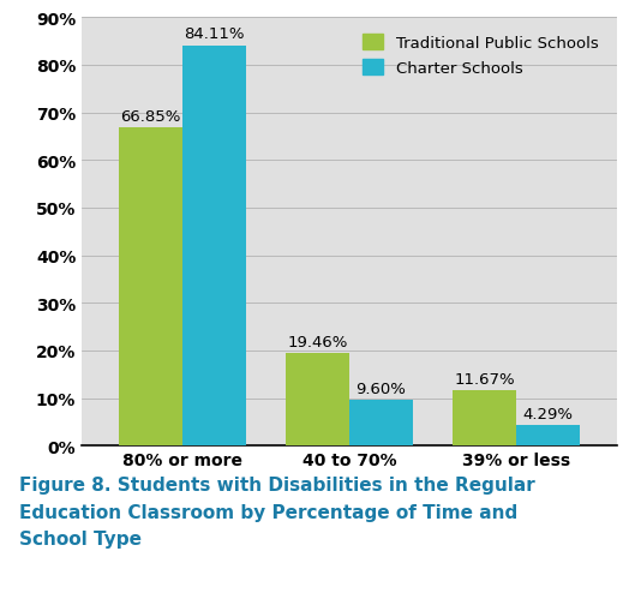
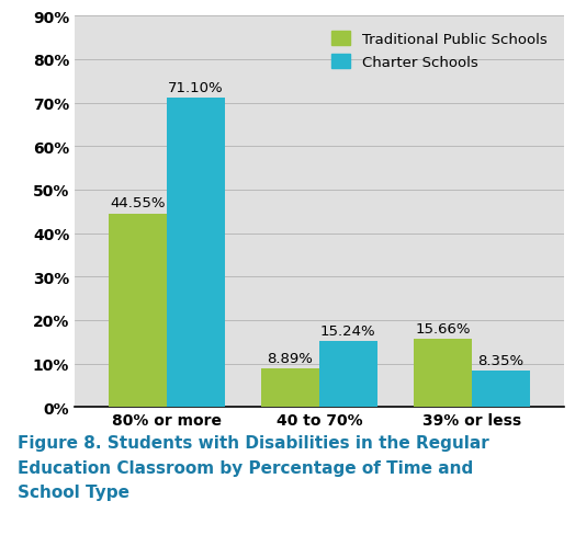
Traditional Public Schools/80% or more: 66.85% -> 44.55%
Charter Schools/80% or more: 84.11% -> 71.10%
Traditional Public Schools/40 to 70%: 19.46% -> 8.89%
Charter Schools/40 to 70%: 9.60% -> 15.24%
Traditional Public Schools/39% or less: 11.67% -> 15.66%
Charter Schools/39% or less: 4.29% -> 8.35%
